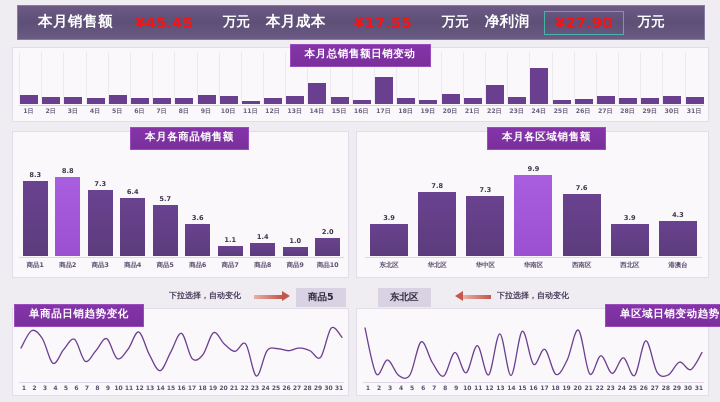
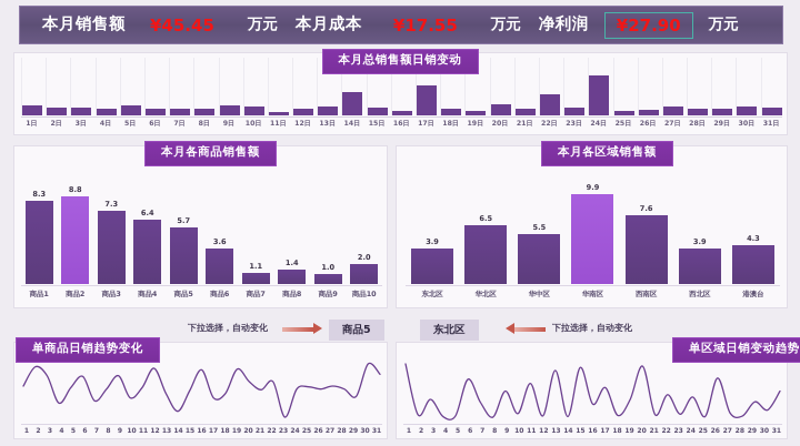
本月各区域销售额/华北区: 7.8 -> 6.5
本月各区域销售额/华中区: 7.3 -> 5.5
